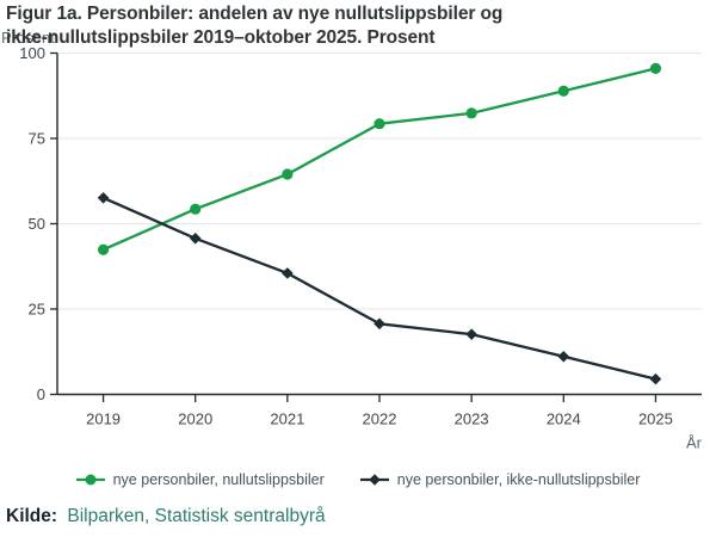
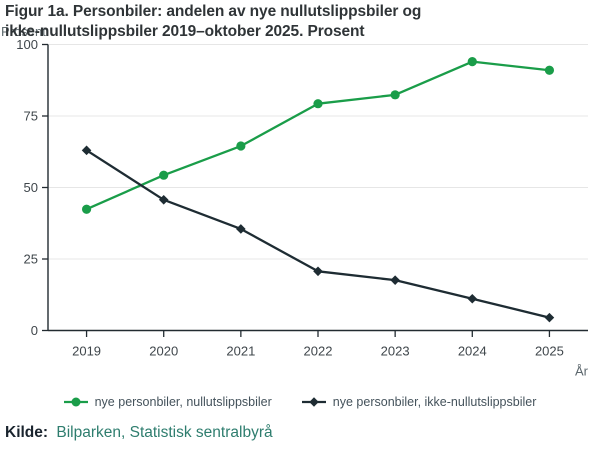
nye personbiler, ikke-nullutslippsbiler/2019: 58 -> 63
nye personbiler, nullutslippsbiler/2024: 89 -> 94
nye personbiler, nullutslippsbiler/2025: 96 -> 91
